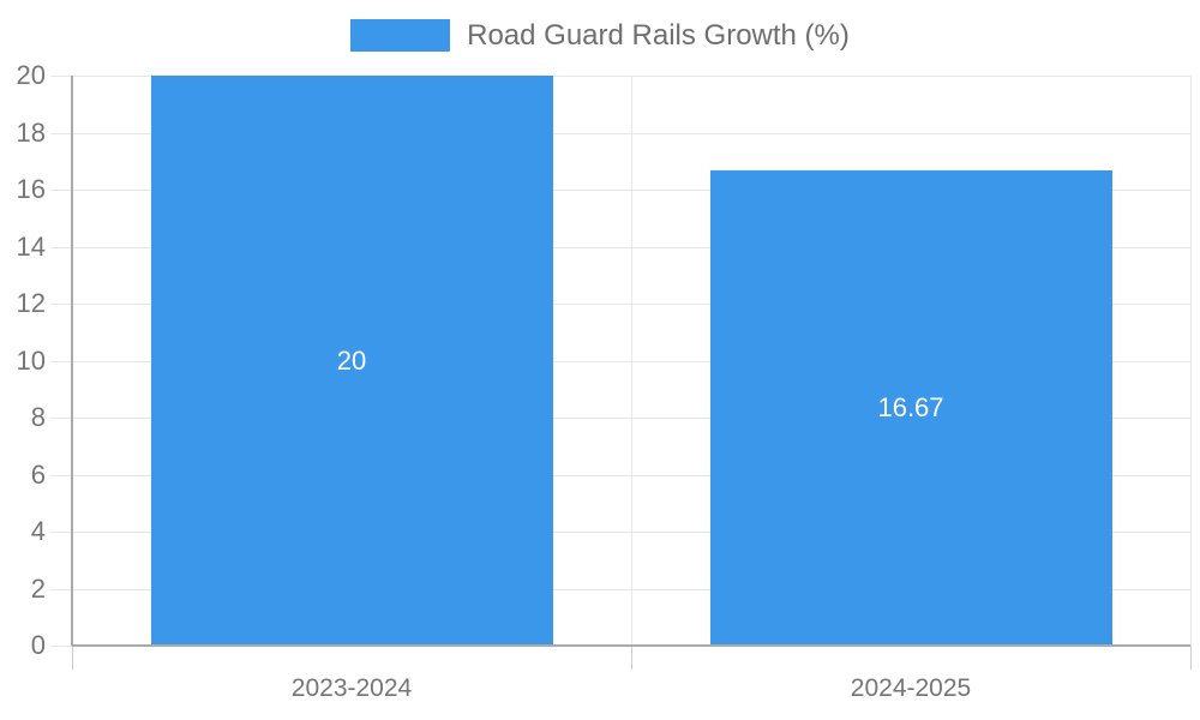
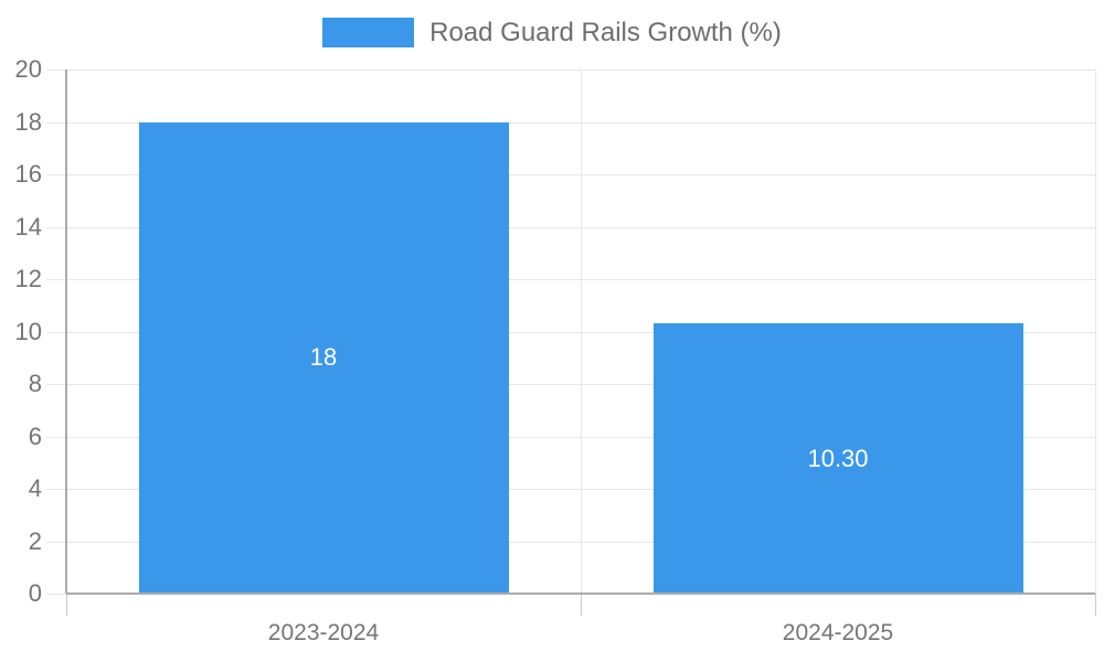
2023-2024: 20 -> 18
2024-2025: 16.67 -> 10.30
